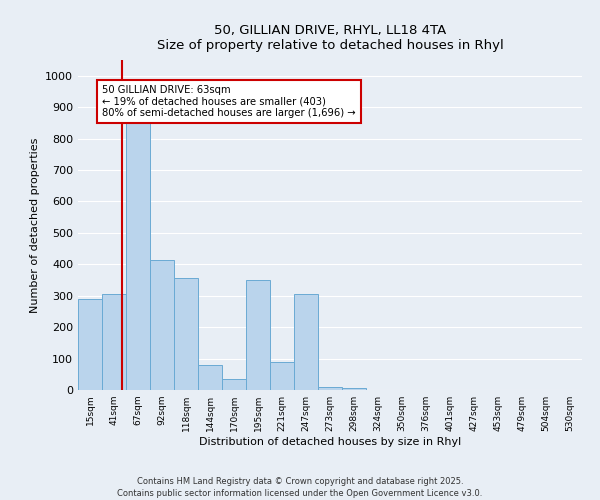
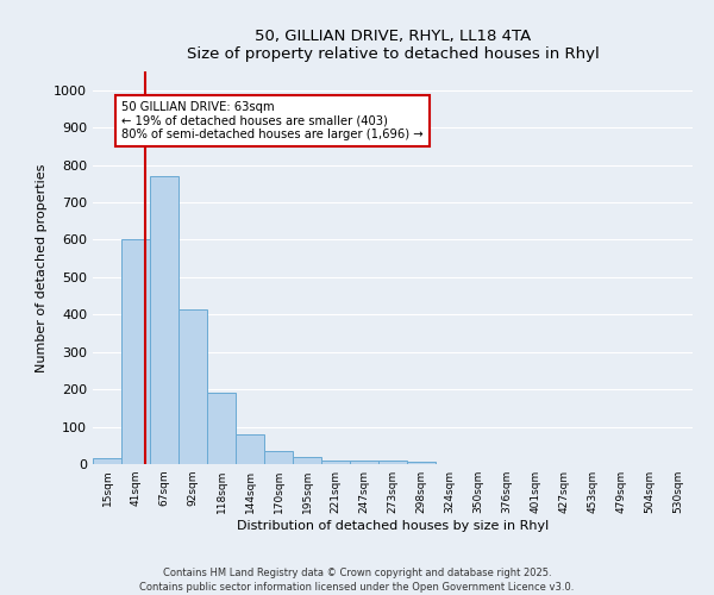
15sqm: 290 -> 15
41sqm: 305 -> 600
67sqm: 850 -> 770
118sqm: 355 -> 190
195sqm: 350 -> 20
221sqm: 90 -> 10
247sqm: 305 -> 10
